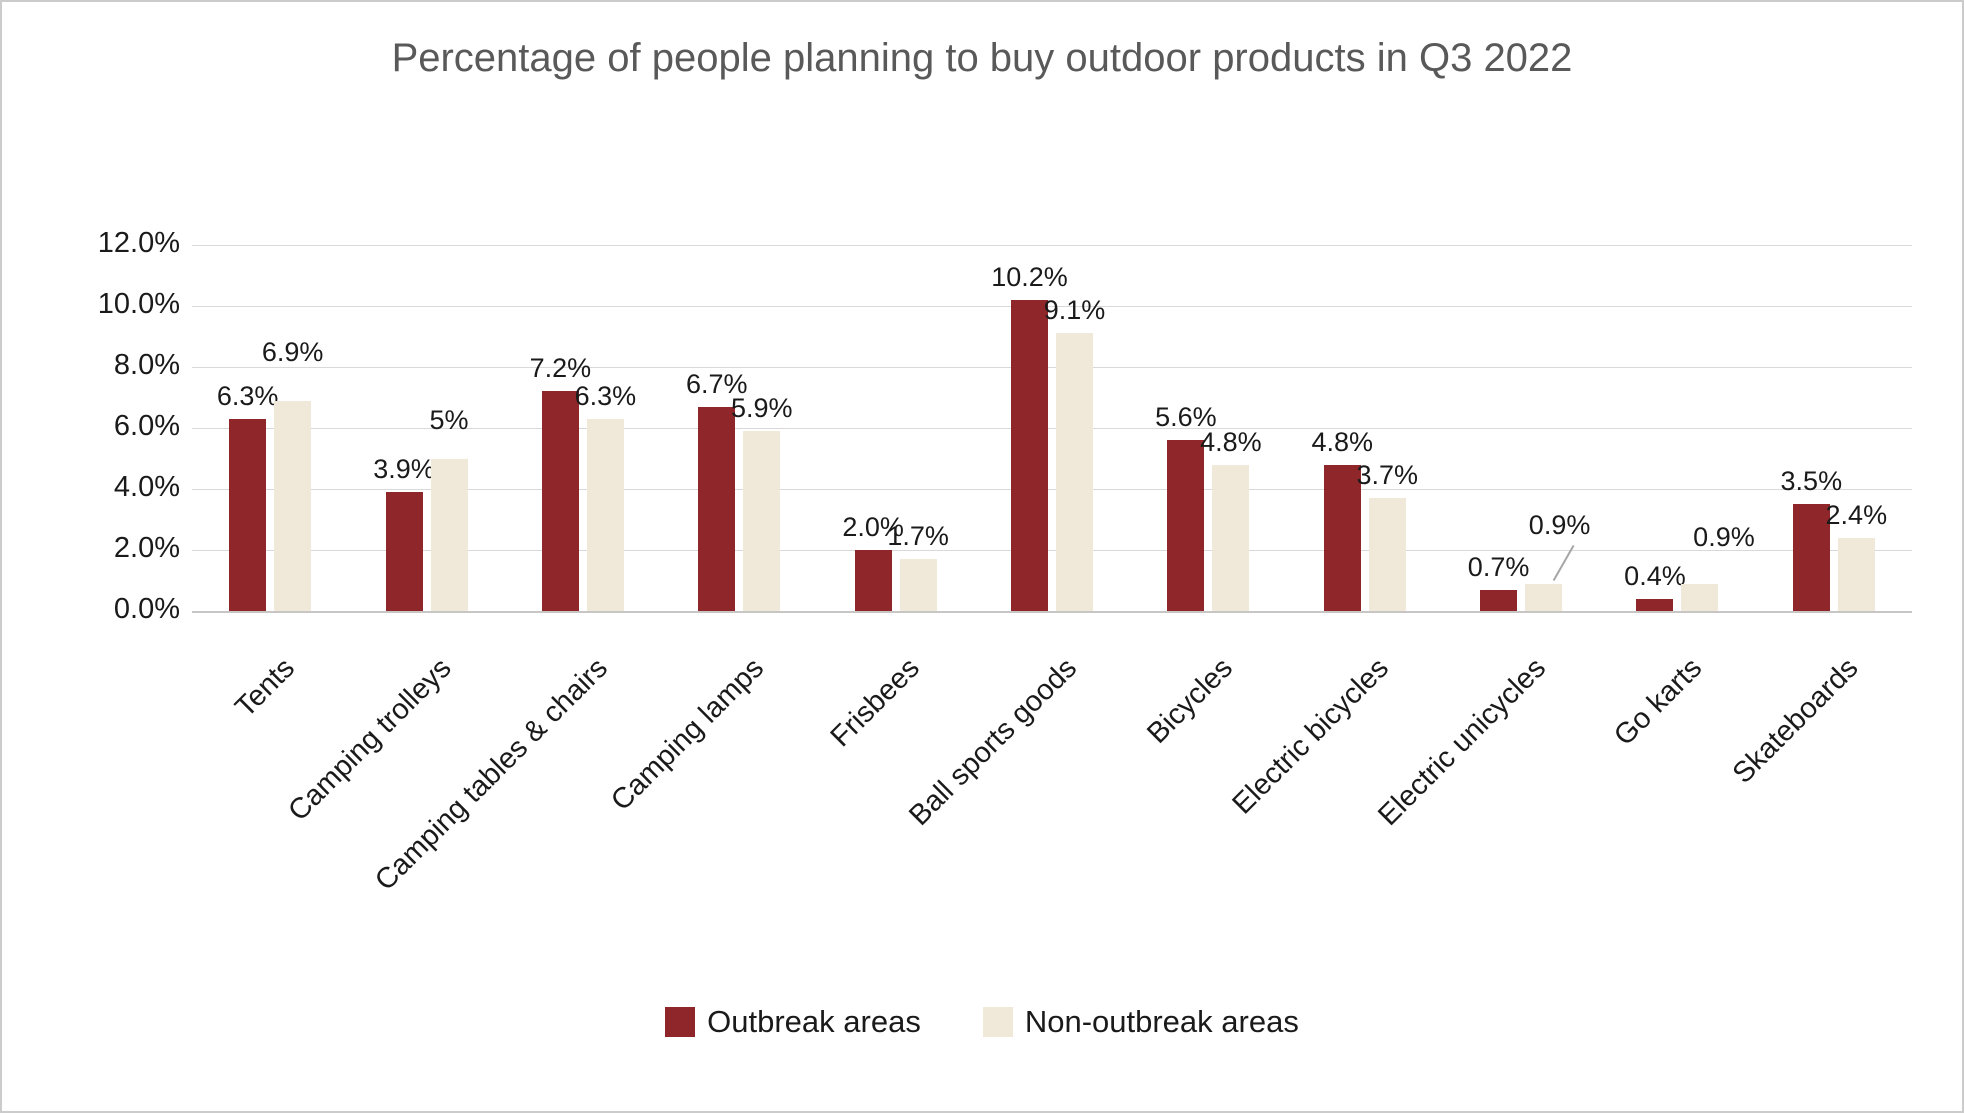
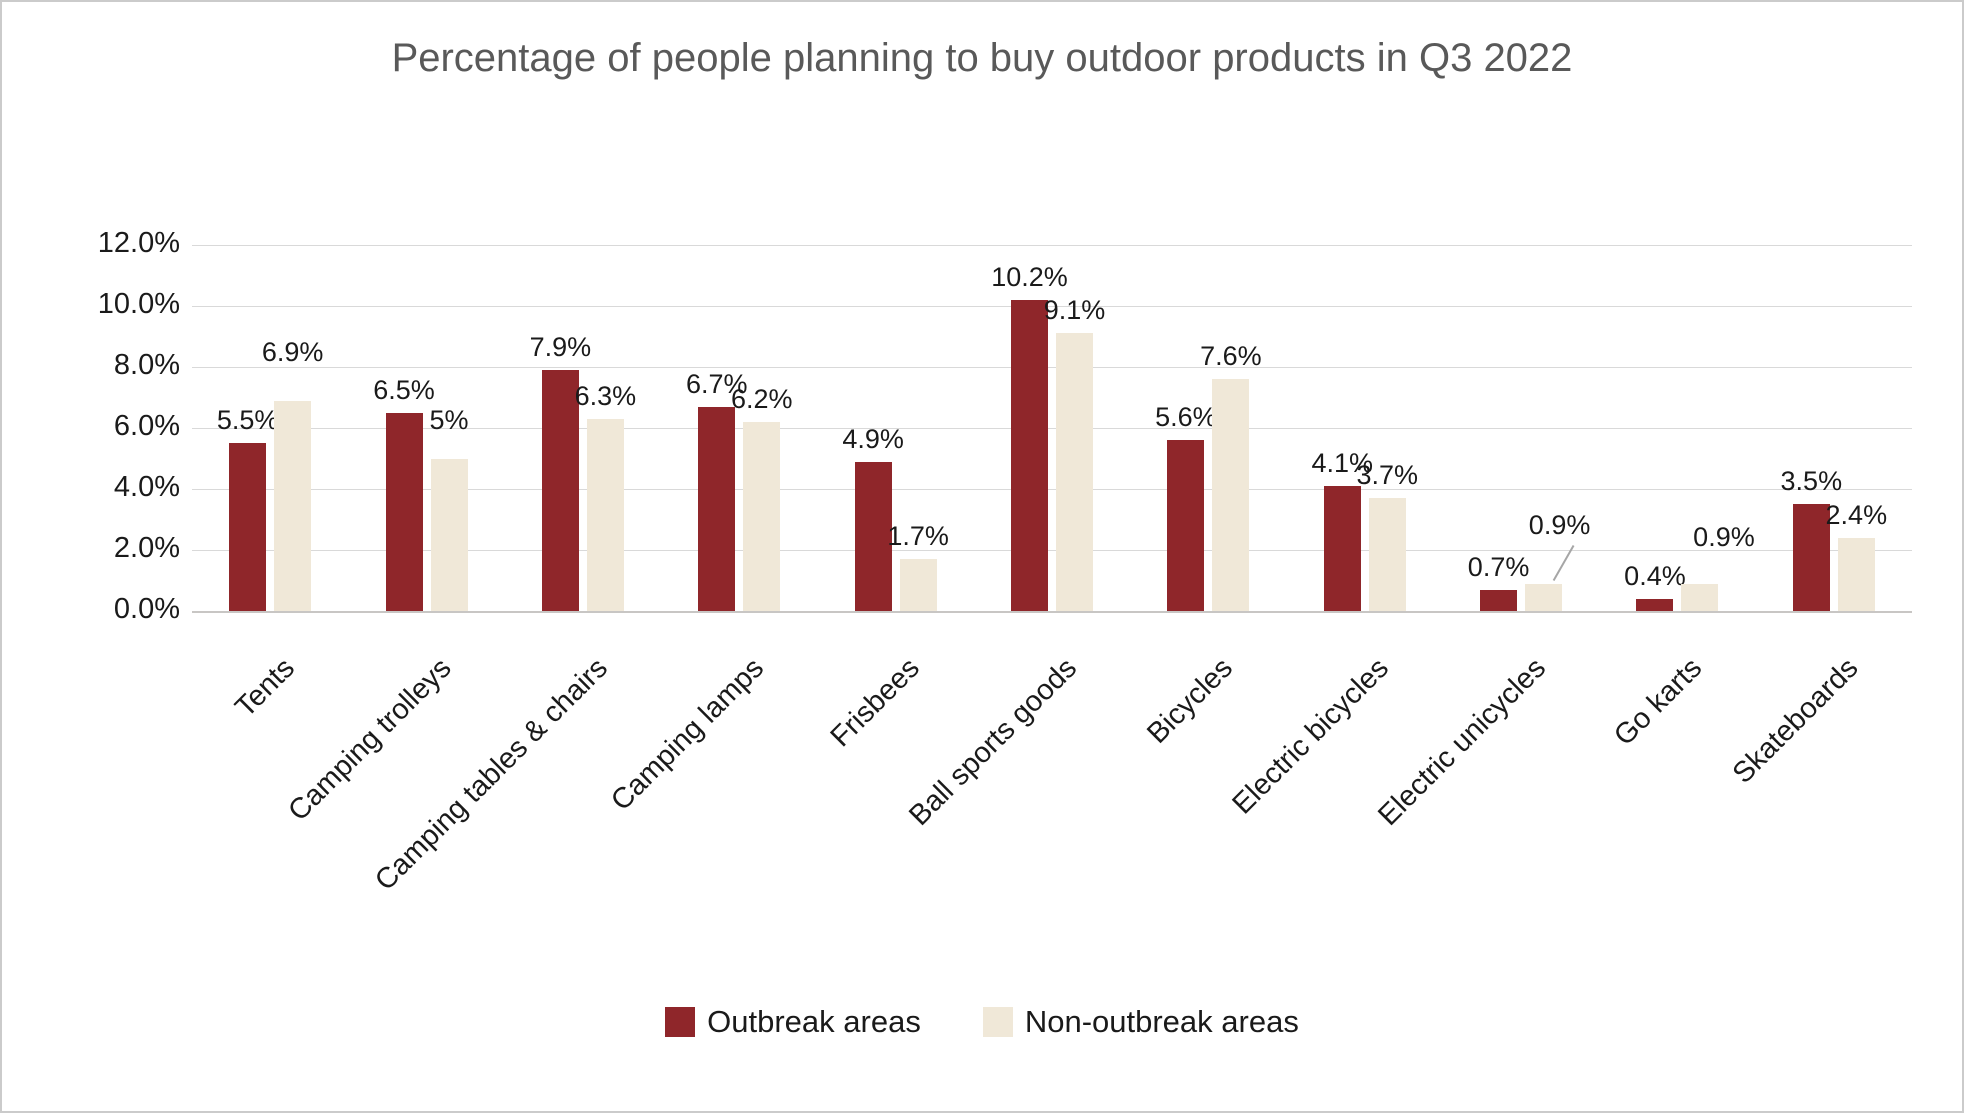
Outbreak areas/Tents: 6.3% -> 5.5%
Outbreak areas/Camping trolleys: 3.9% -> 6.5%
Outbreak areas/Camping tables & chairs: 7.2% -> 7.9%
Non-outbreak areas/Camping lamps: 5.9% -> 6.2%
Outbreak areas/Frisbees: 2.0% -> 4.9%
Non-outbreak areas/Bicycles: 4.8% -> 7.6%
Outbreak areas/Electric bicycles: 4.8% -> 4.1%
